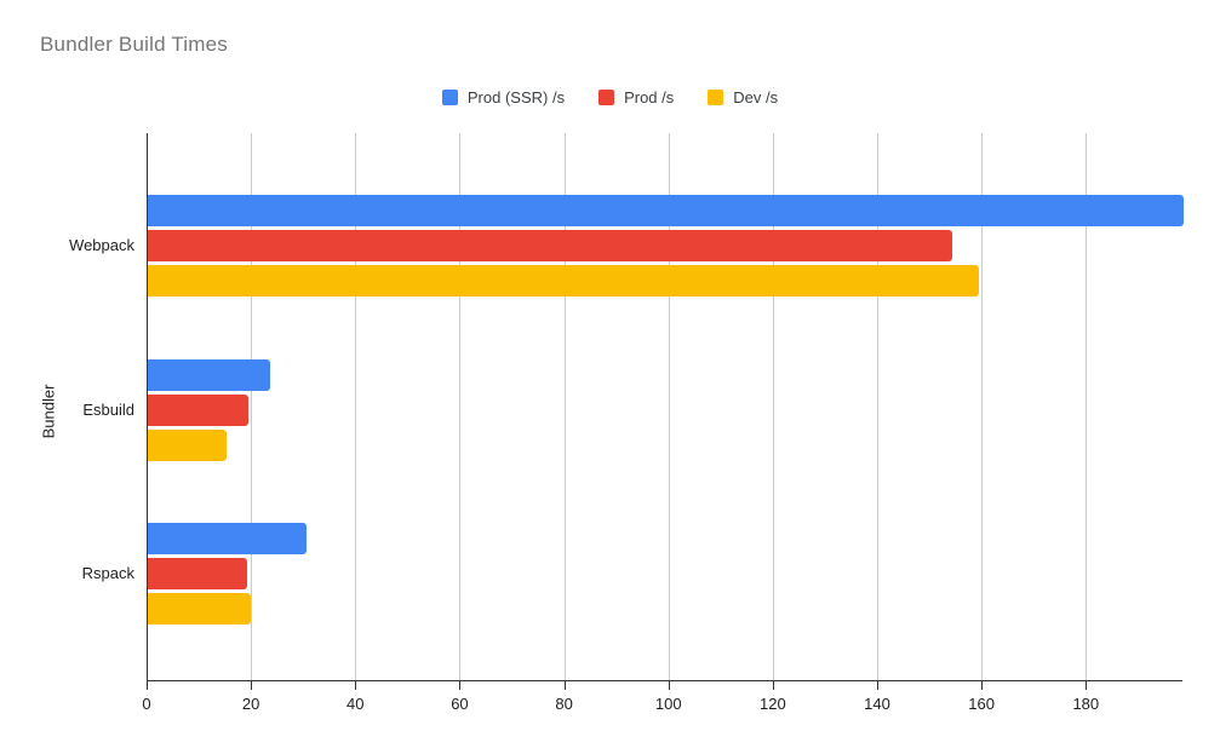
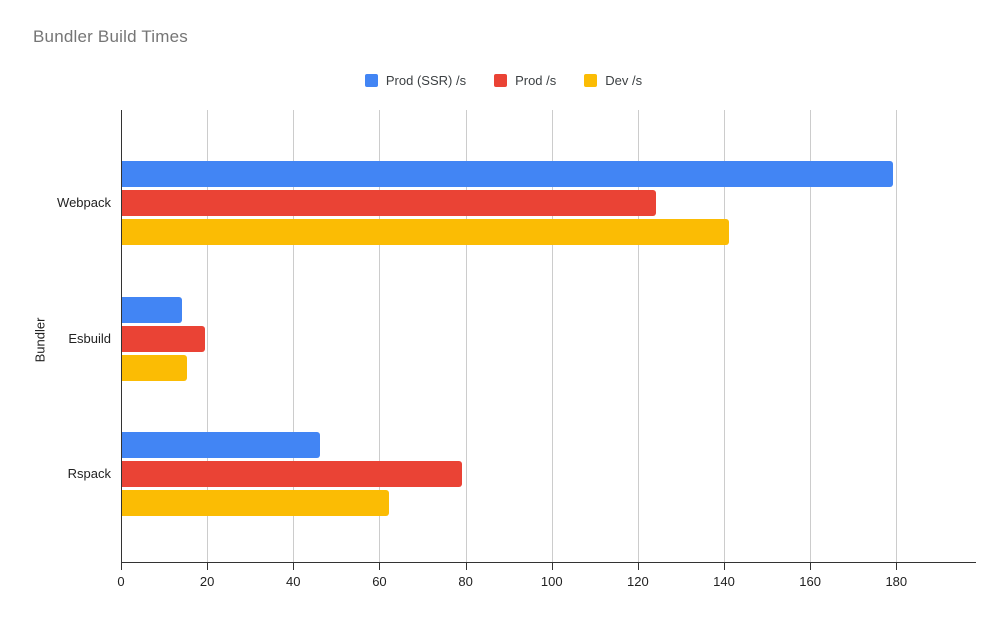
Prod (SSR) /s/Webpack: 198 -> 179
Prod /s/Webpack: 154 -> 124
Dev /s/Webpack: 159 -> 141
Prod (SSR) /s/Esbuild: 24 -> 14
Prod (SSR) /s/Rspack: 30 -> 46
Prod /s/Rspack: 19 -> 79
Dev /s/Rspack: 20 -> 62
